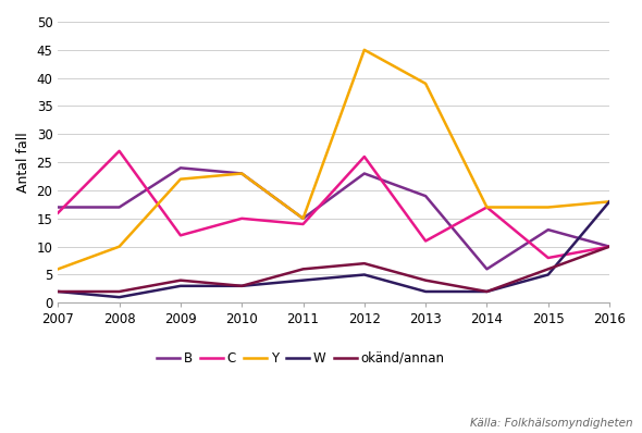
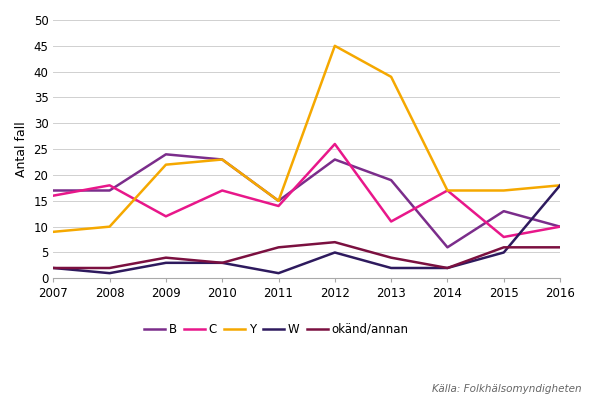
Y/2007: 6 -> 9
C/2008: 27 -> 18
C/2010: 15 -> 17
W/2011: 4 -> 1
okänd/annan/2016: 10 -> 6
